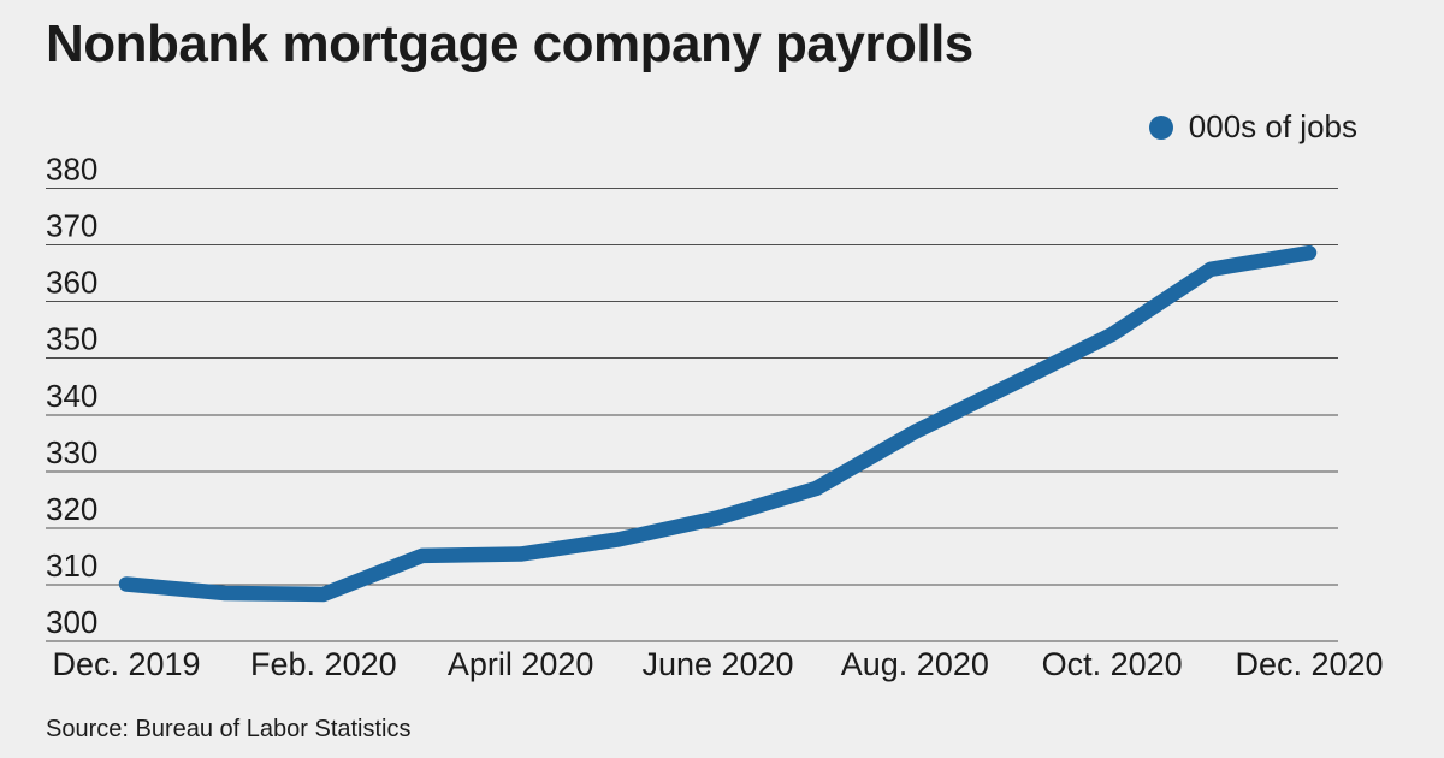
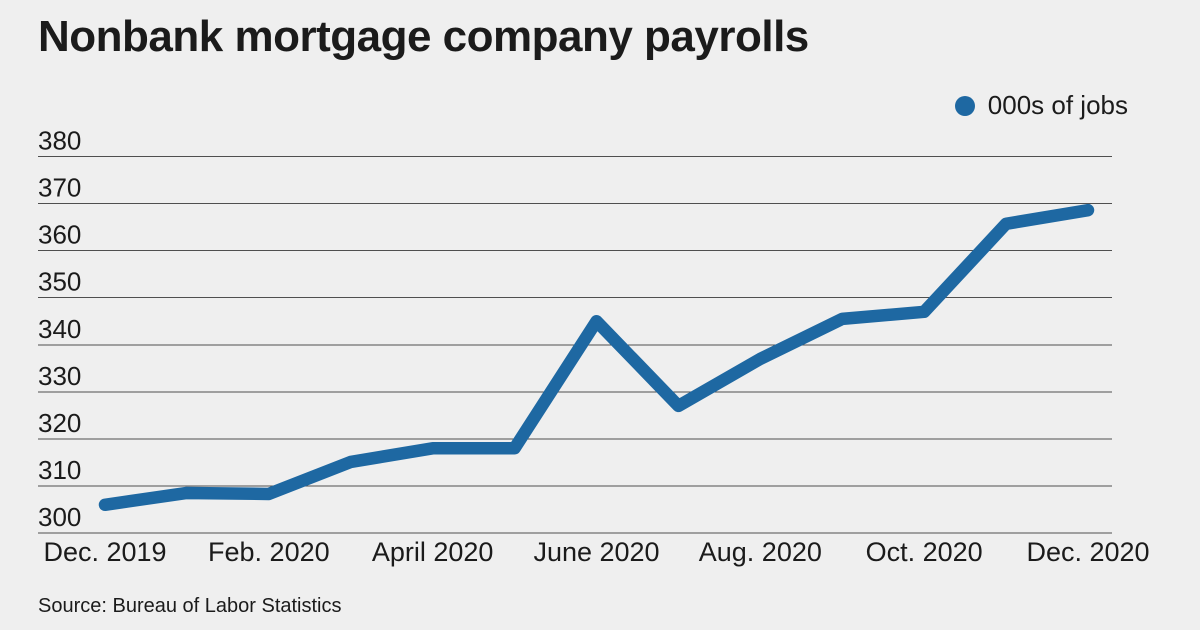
Dec. 2019: 310 -> 306
April 2020: 315 -> 318
June 2020: 322 -> 345
Oct. 2020: 354 -> 347
